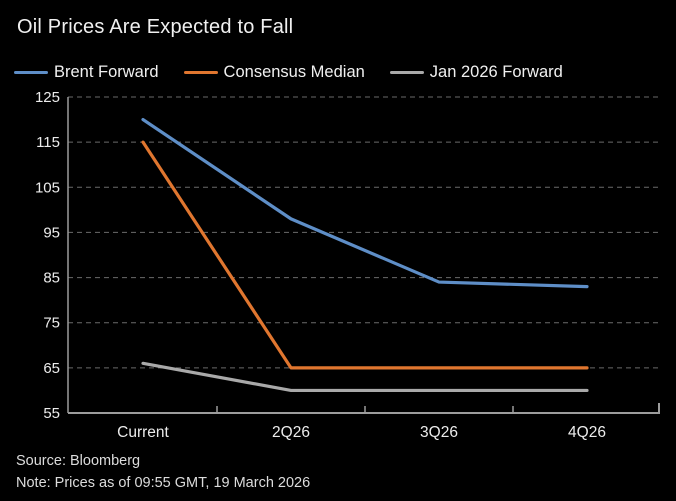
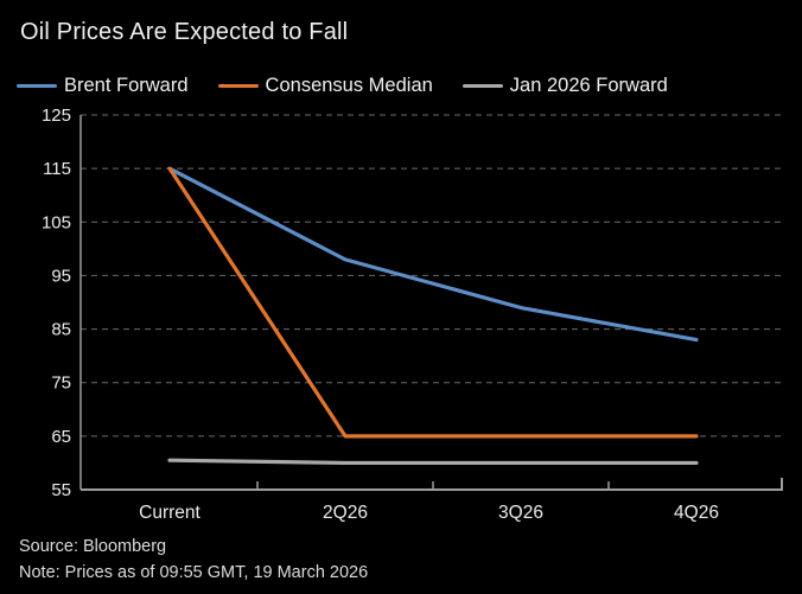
Brent Forward/Current: 120 -> 115
Jan 2026 Forward/Current: 66 -> 60
Brent Forward/3Q26: 84 -> 89
